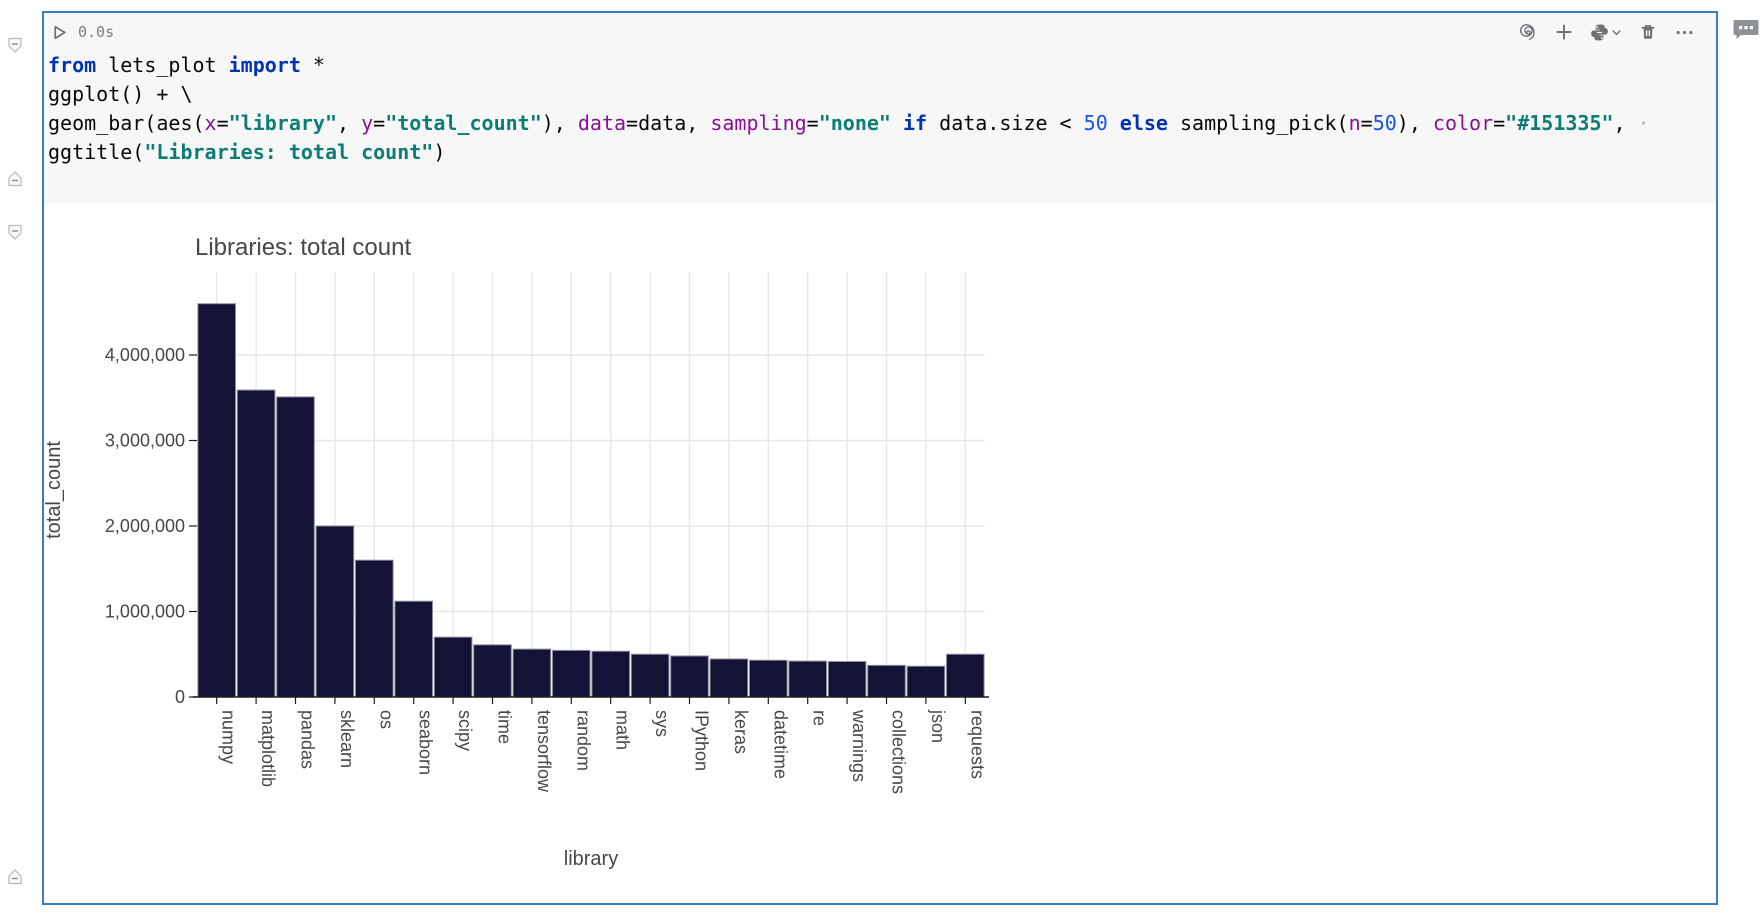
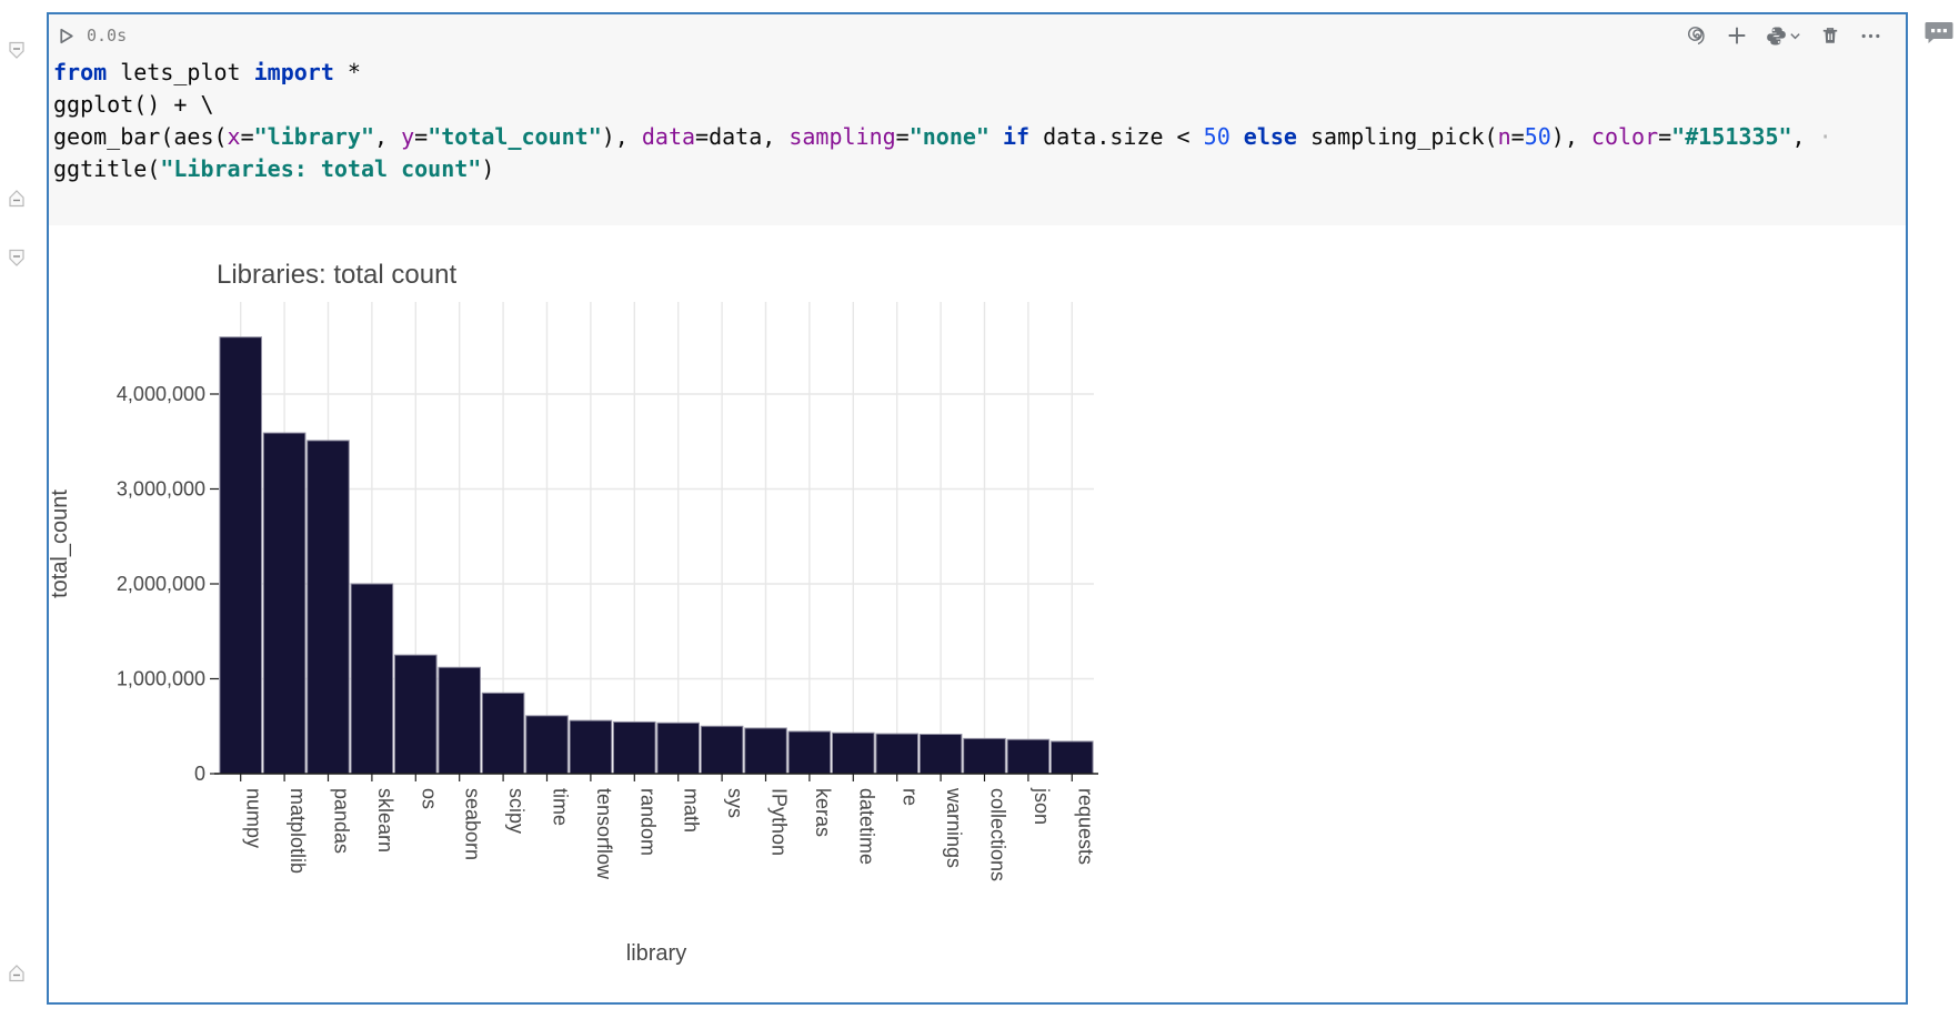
os: 1600000 -> 1200000
scipy: 700000 -> 800000
requests: 500000 -> 300000
